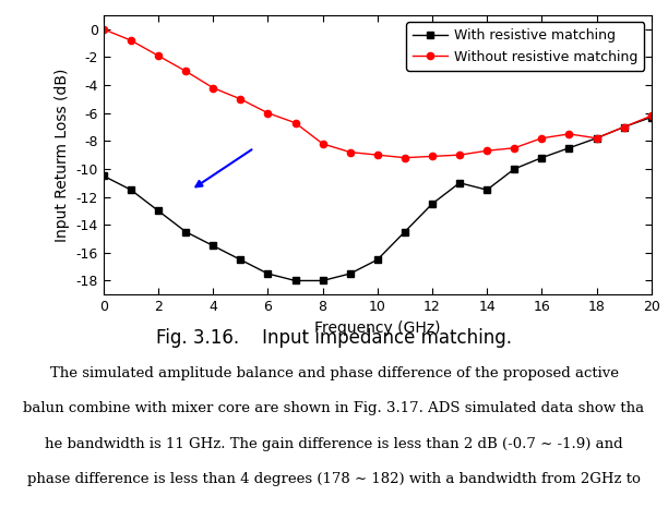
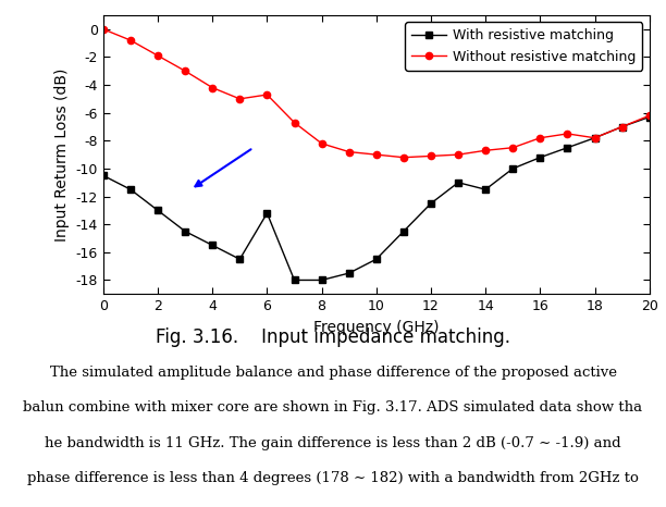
With resistive matching/6: -17.5 -> -13.2
Without resistive matching/6: -6.0 -> -4.7
